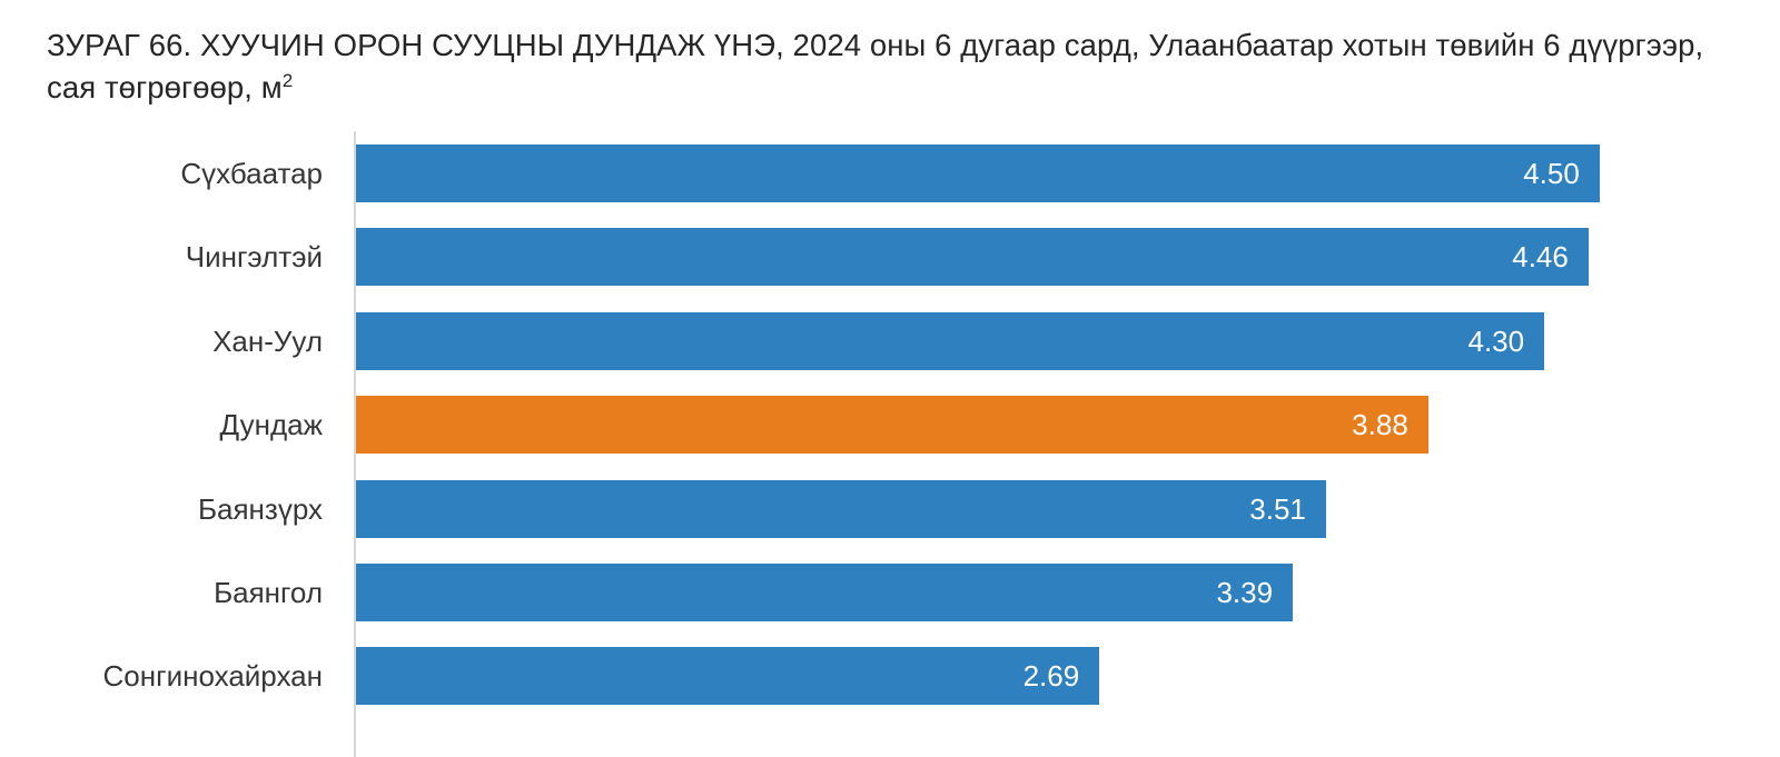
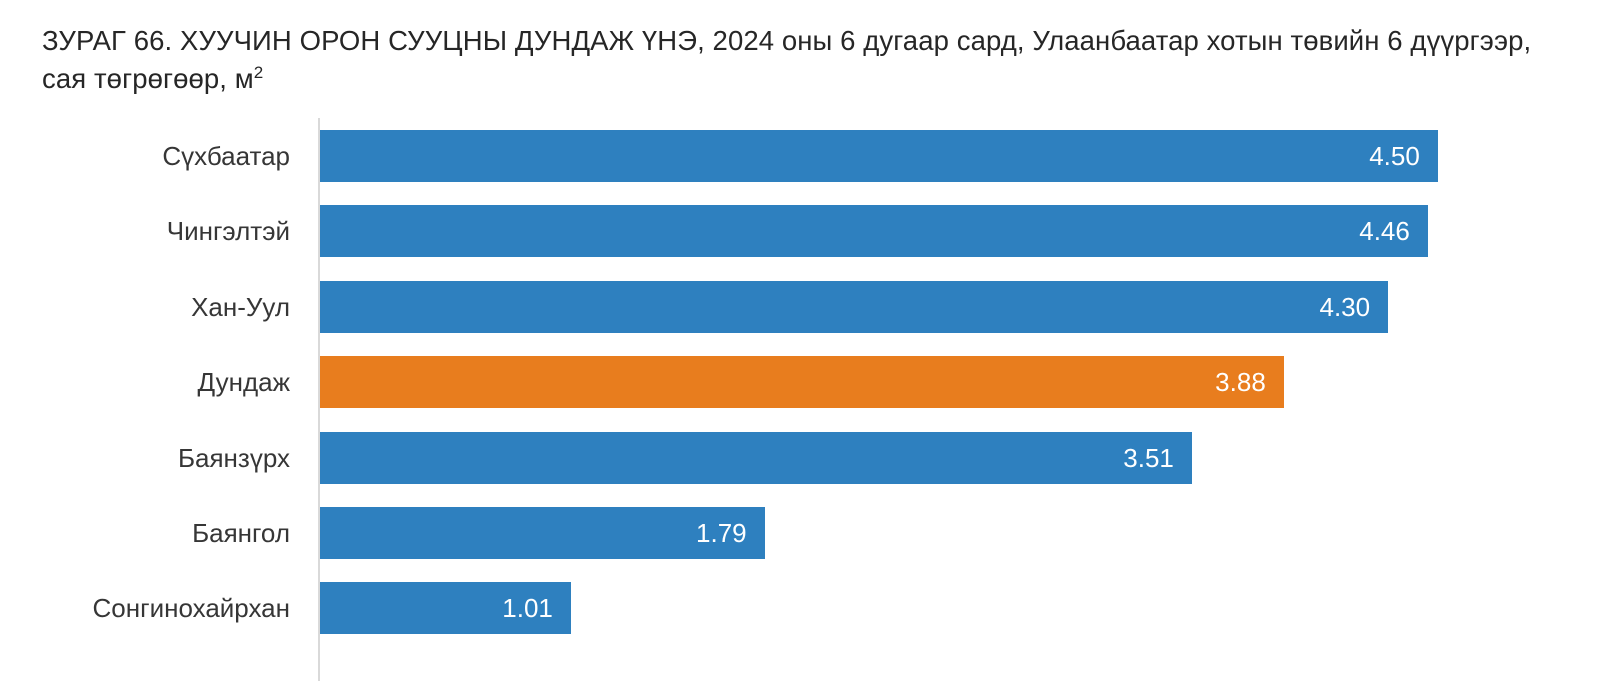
Баянгол: 3.39 -> 1.79
Сонгинохайрхан: 2.69 -> 1.01
